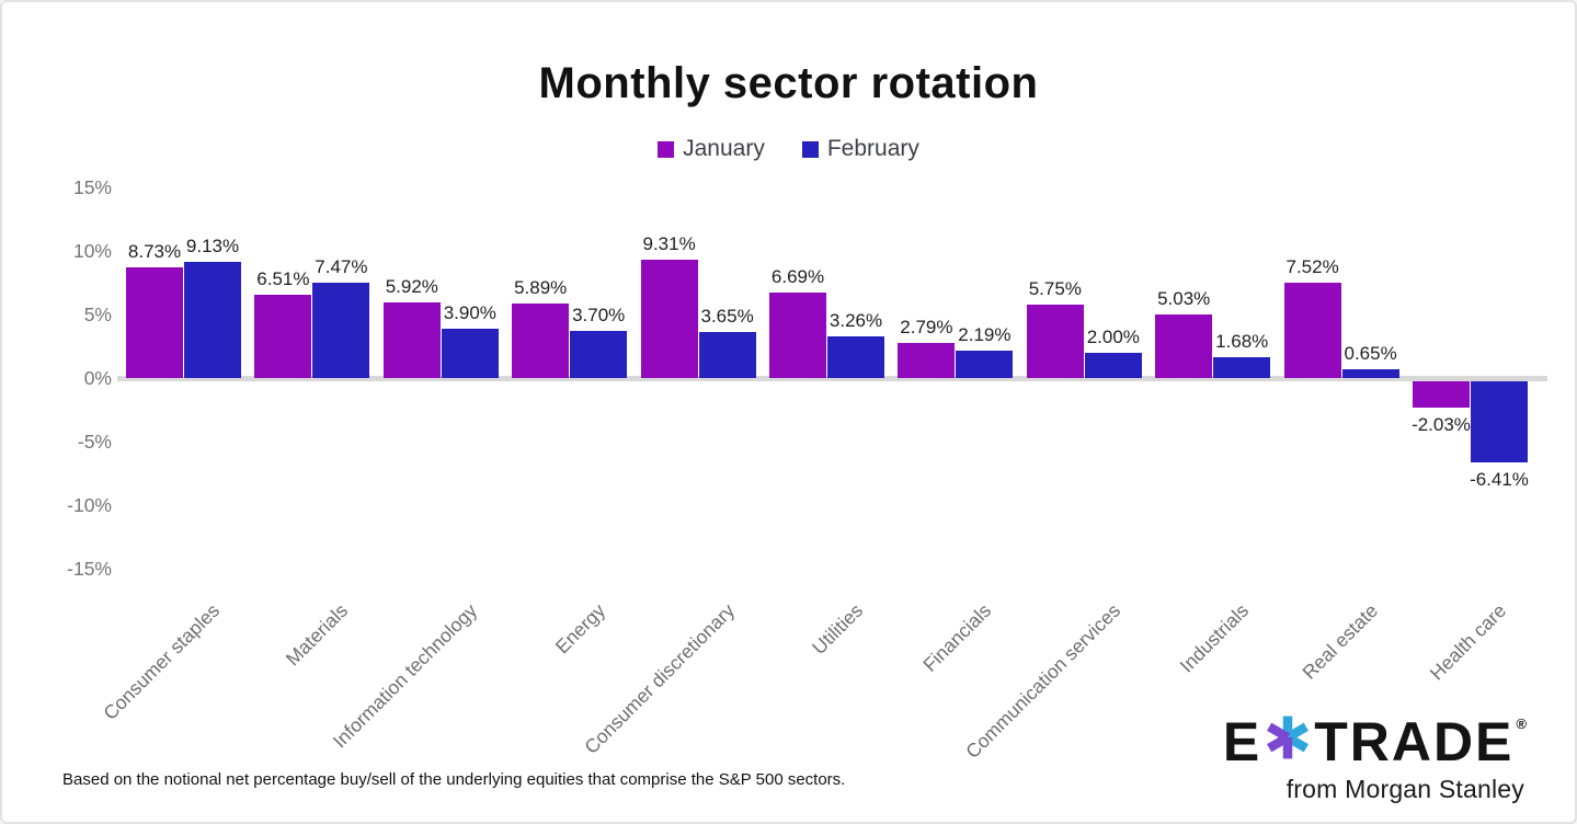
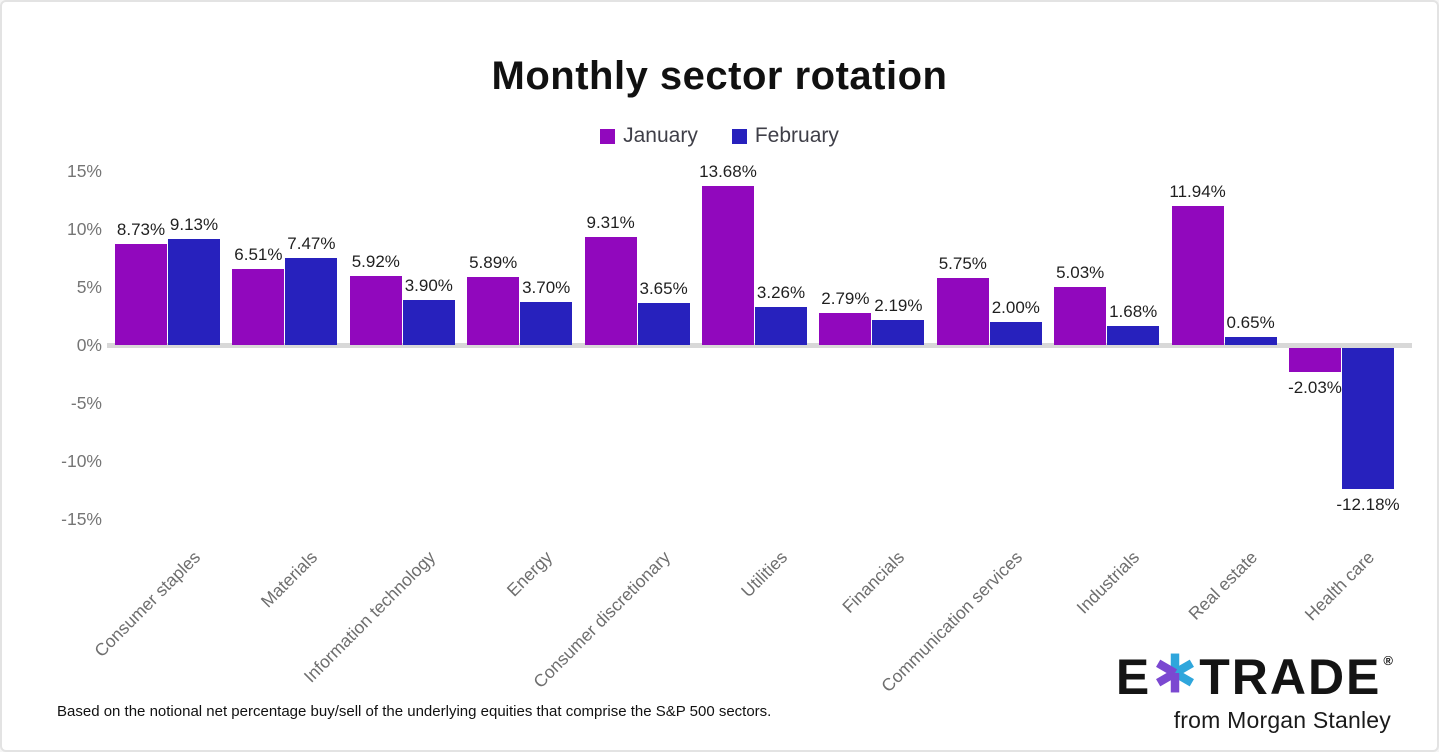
January/Utilities: 6.69% -> 13.68%
January/Real estate: 7.52% -> 11.94%
February/Health care: -6.41% -> -12.18%
